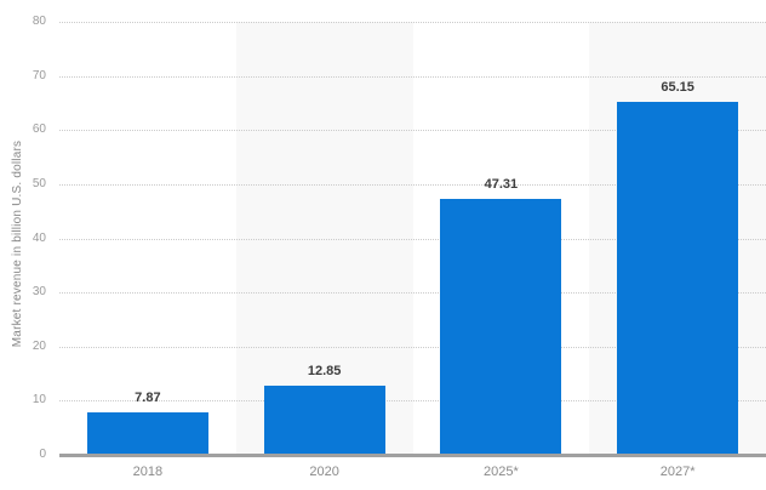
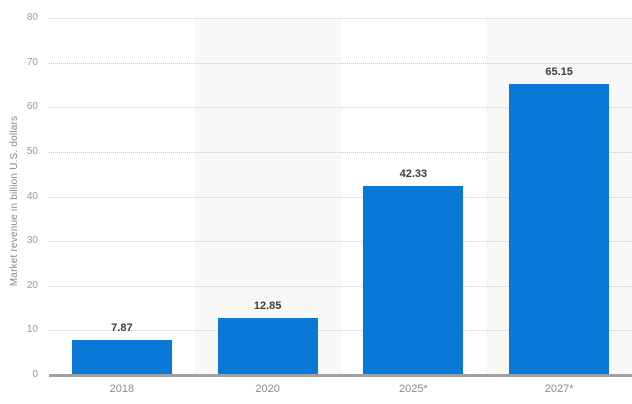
2025*: 47.31 -> 42.33
